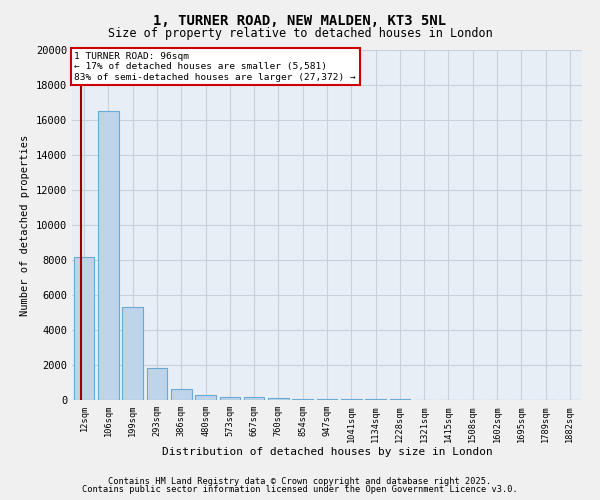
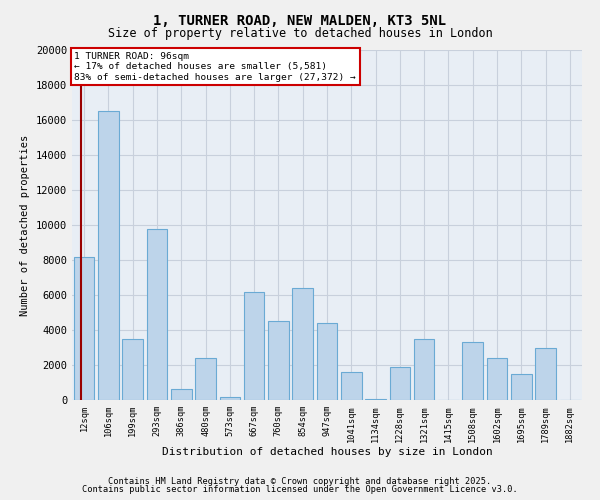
199sqm: 5300 -> 3500
293sqm: 1800 -> 9800
480sqm: 300 -> 2400
667sqm: 200 -> 6200
760sqm: 100 -> 4500
854sqm: 100 -> 6400
947sqm: 100 -> 4400
1041sqm: 0 -> 1600
1228sqm: 0 -> 1900
1321sqm: 0 -> 3500
1508sqm: 0 -> 3300
1602sqm: 0 -> 2400
1695sqm: 0 -> 1500
1789sqm: 0 -> 3000
